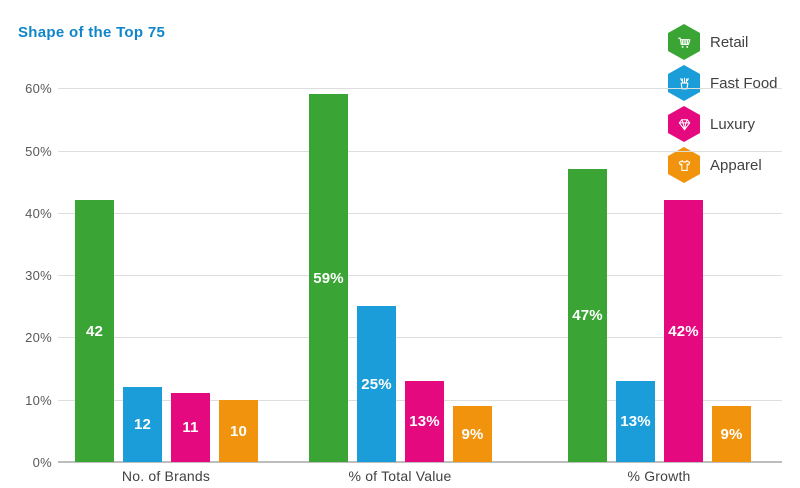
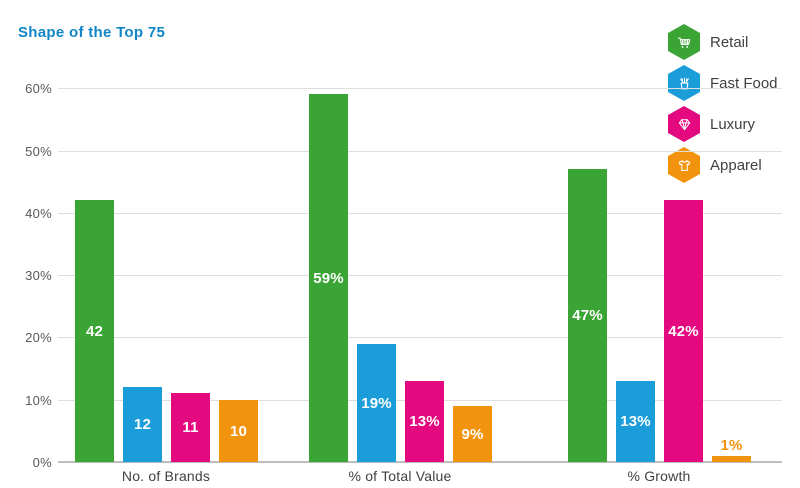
Fast Food/% of Total Value: 25% -> 19%
Apparel/% Growth: 9% -> 1%
